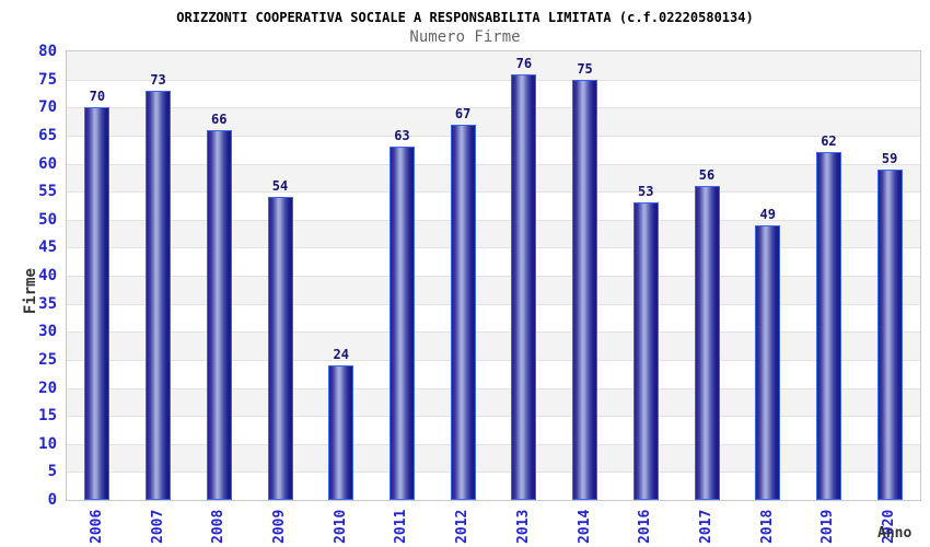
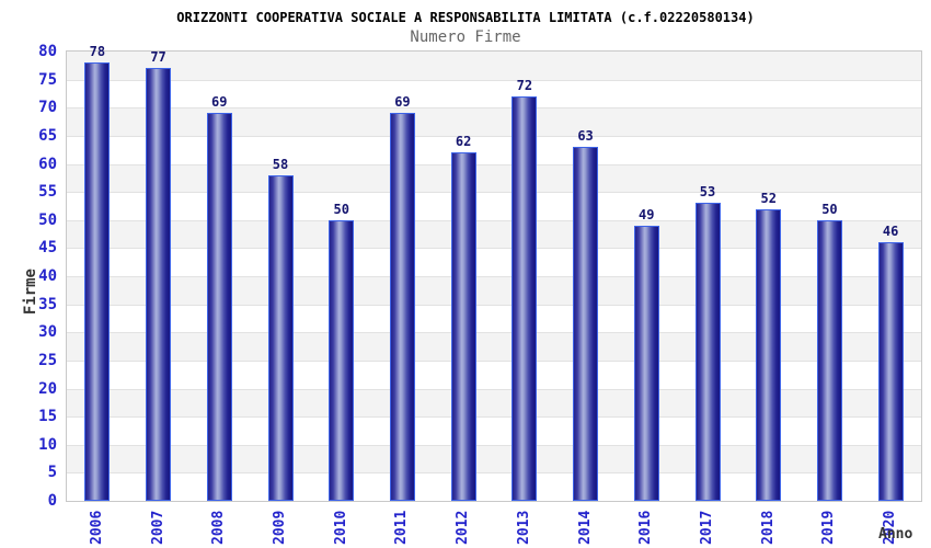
2006: 70 -> 78
2007: 73 -> 77
2008: 66 -> 69
2009: 54 -> 58
2010: 24 -> 50
2011: 63 -> 69
2012: 67 -> 62
2013: 76 -> 72
2014: 75 -> 63
2016: 53 -> 49
2017: 56 -> 53
2018: 49 -> 52
2019: 62 -> 50
2020: 59 -> 46
